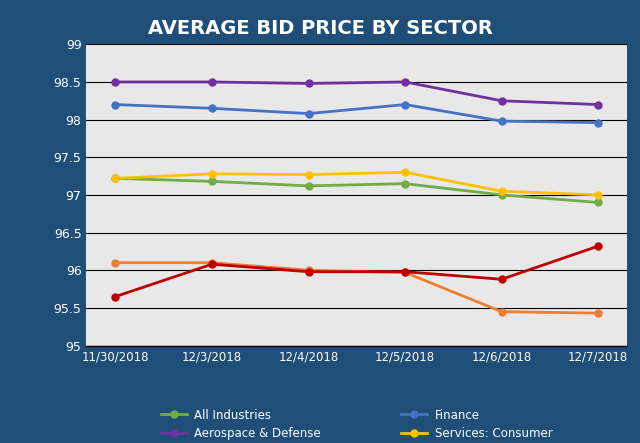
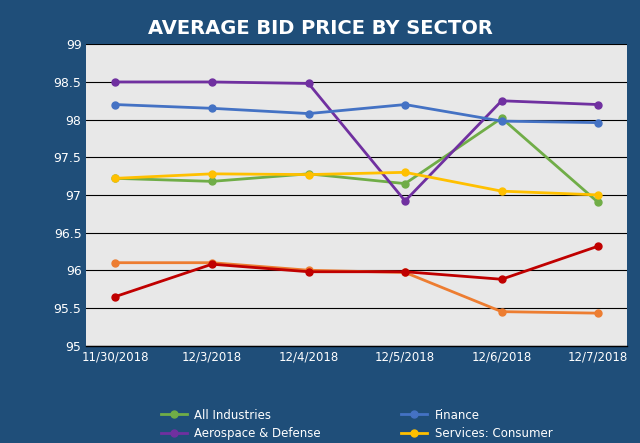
All Industries/12/4/2018: 97.12 -> 97.28
Aerospace & Defense/12/5/2018: 98.50 -> 96.92
All Industries/12/6/2018: 97.00 -> 98.02
